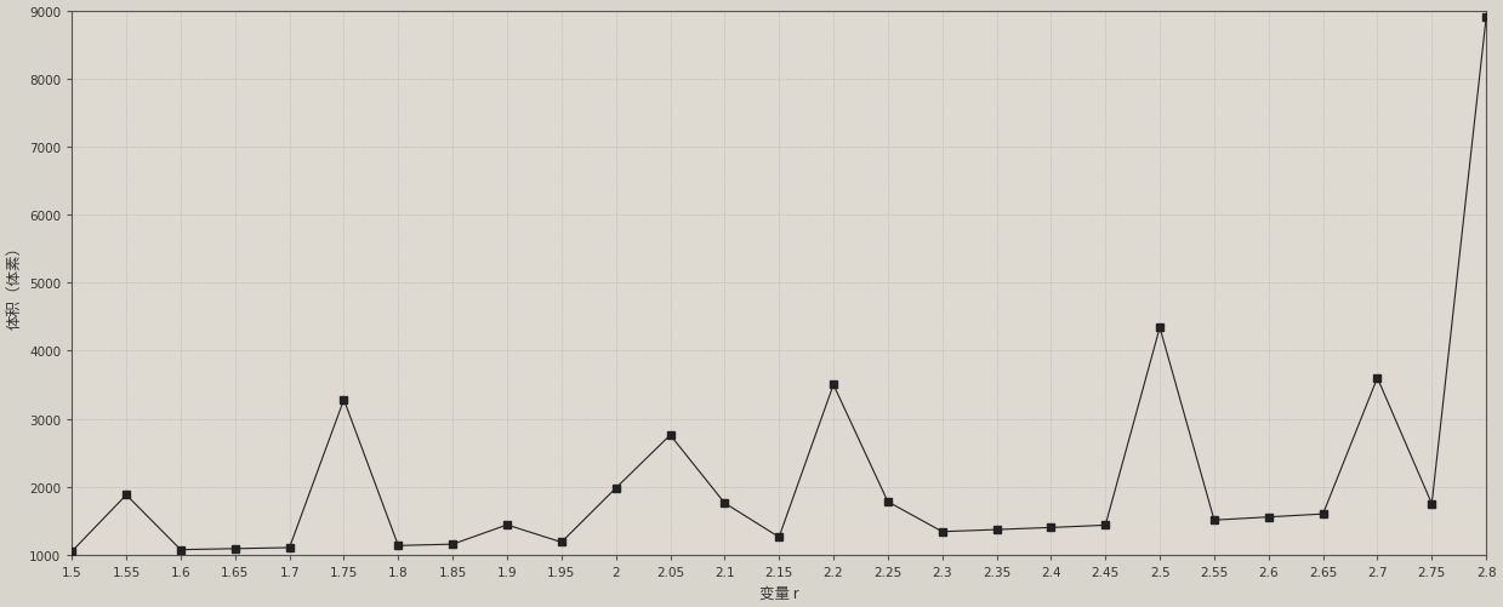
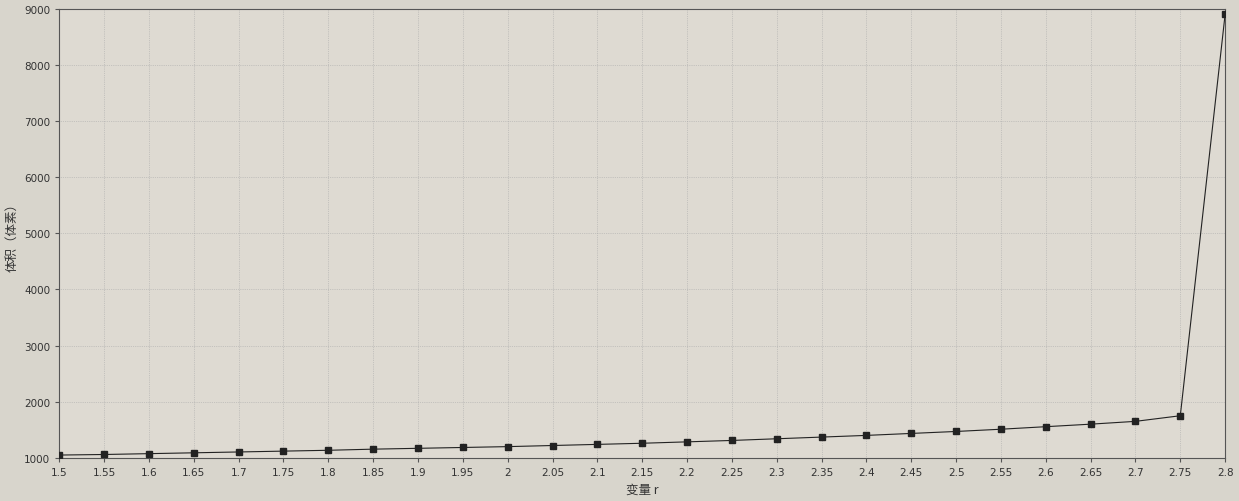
1.55: 1880 -> 1060
1.75: 3280 -> 1120
1.9: 1440 -> 1170
2: 1980 -> 1200
2.05: 2760 -> 1220
2.1: 1760 -> 1240
2.2: 3500 -> 1280
2.25: 1780 -> 1310
2.5: 4340 -> 1470
2.7: 3600 -> 1650
